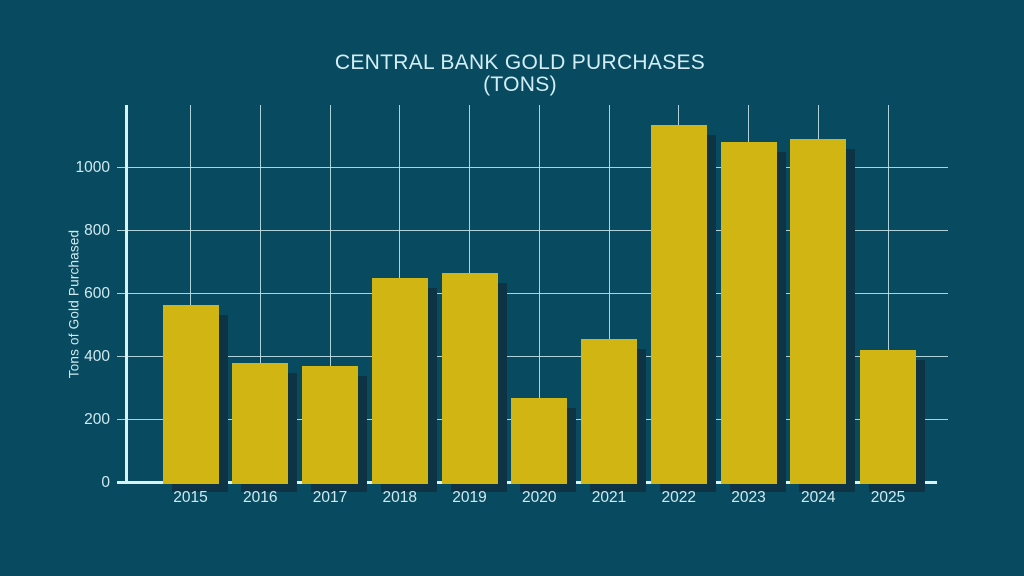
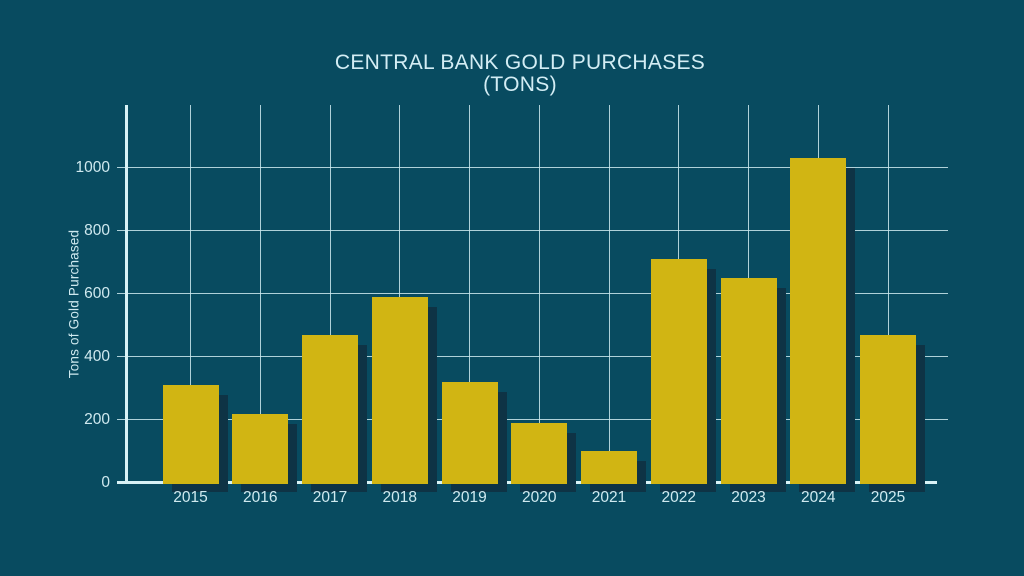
2015: 560 -> 310
2016: 380 -> 220
2017: 370 -> 470
2018: 650 -> 590
2019: 660 -> 320
2020: 270 -> 190
2021: 460 -> 100
2022: 1140 -> 710
2023: 1080 -> 650
2024: 1090 -> 1030
2025: 420 -> 470
